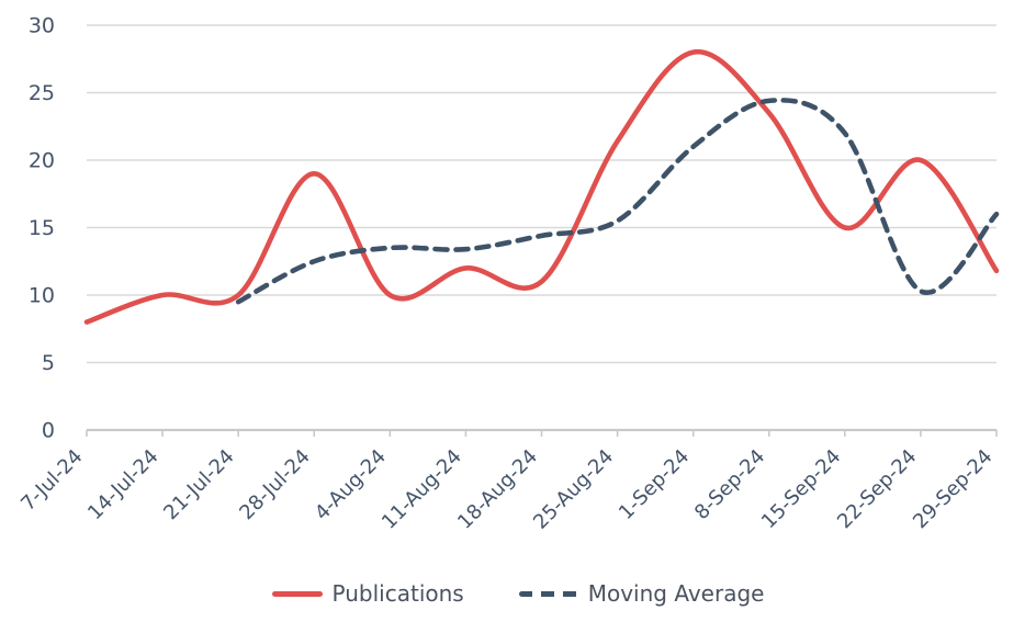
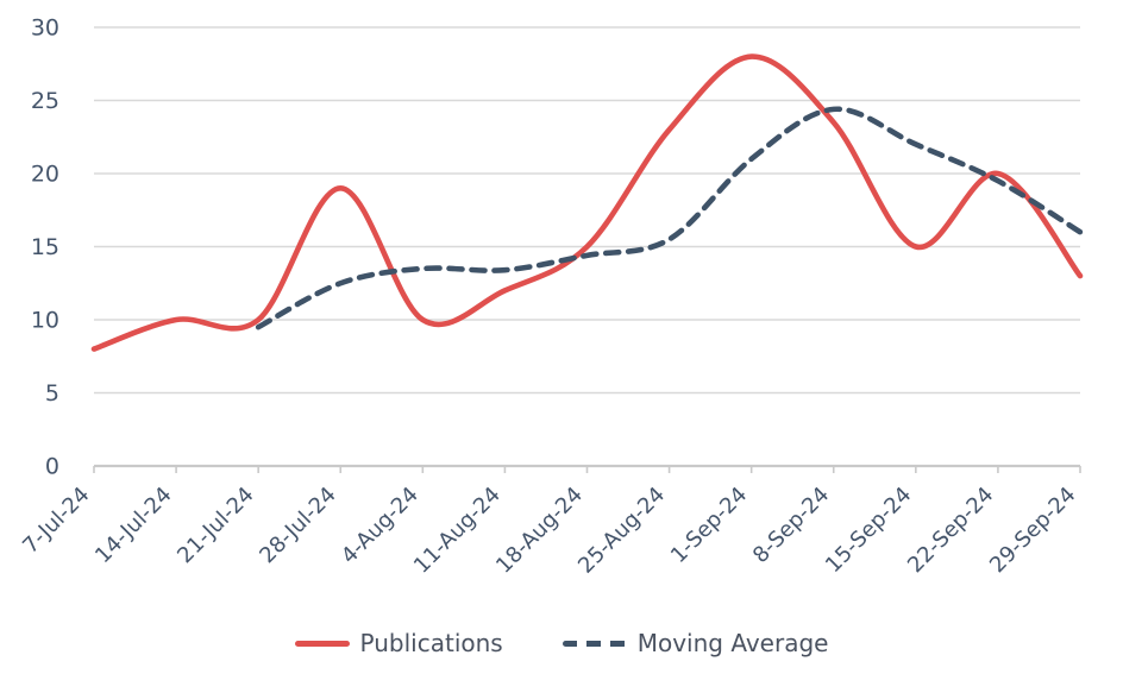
Publications/18-Aug-24: 11.0 -> 15.0
Publications/25-Aug-24: 21.4 -> 23.0
Moving Average/22-Sep-24: 10.3 -> 19.5
Publications/29-Sep-24: 11.8 -> 13.0
